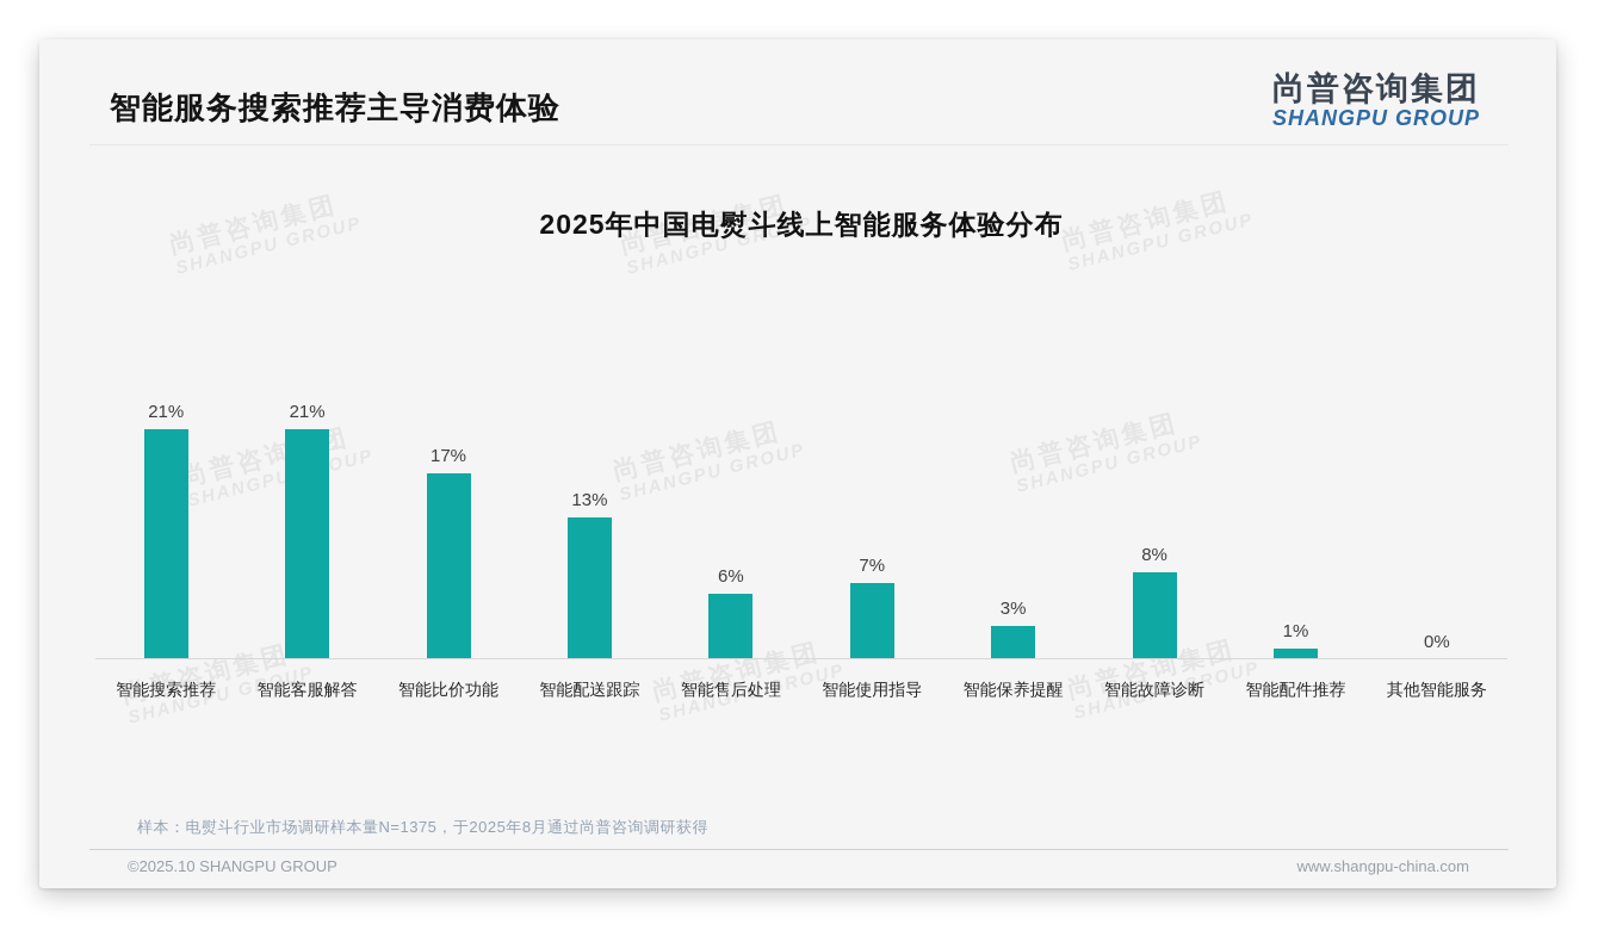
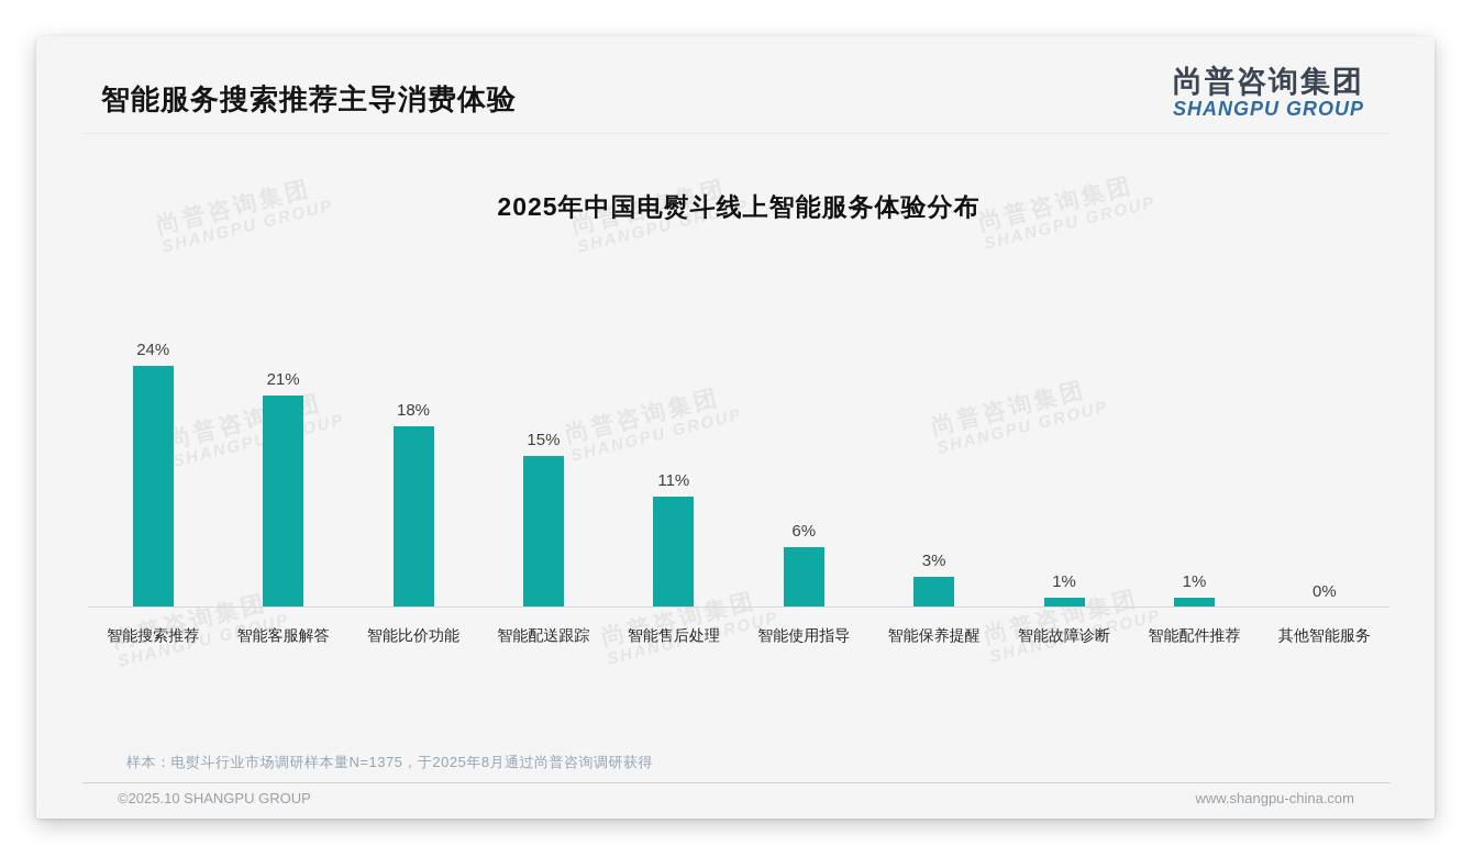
智能搜索推荐: 21% -> 24%
智能比价功能: 17% -> 18%
智能配送跟踪: 13% -> 15%
智能售后处理: 6% -> 11%
智能使用指导: 7% -> 6%
智能故障诊断: 8% -> 1%
